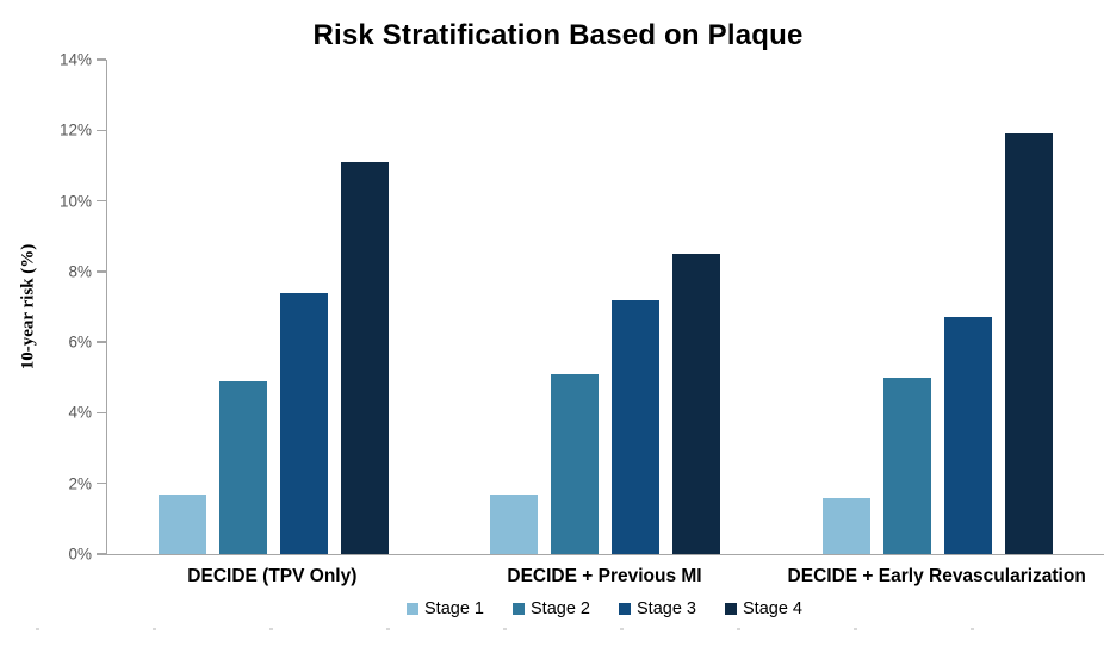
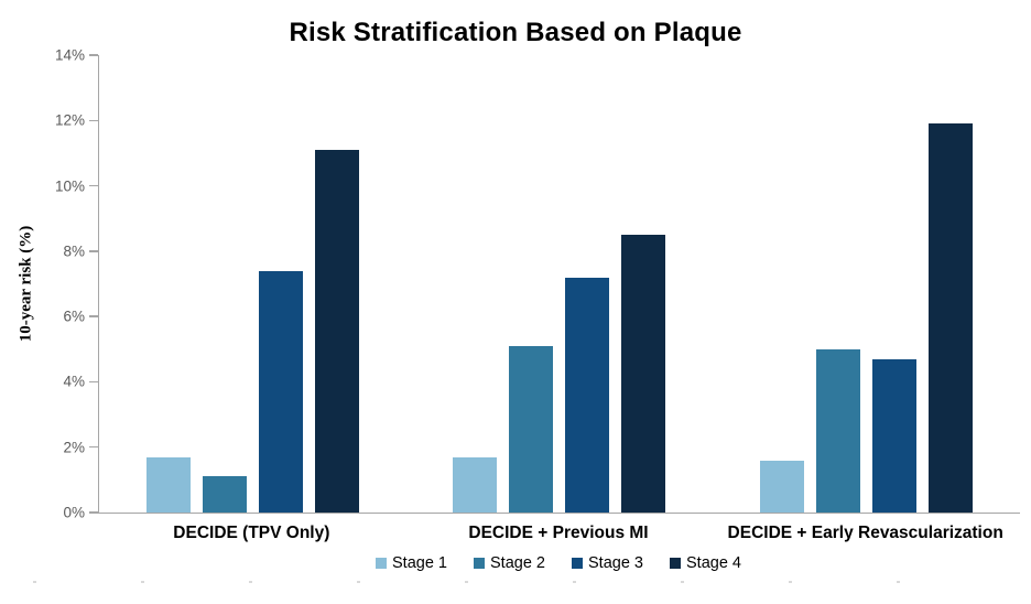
Stage 2/DECIDE (TPV Only): 4.9% -> 1.1%
Stage 3/DECIDE + Early Revascularization: 6.7% -> 4.7%
